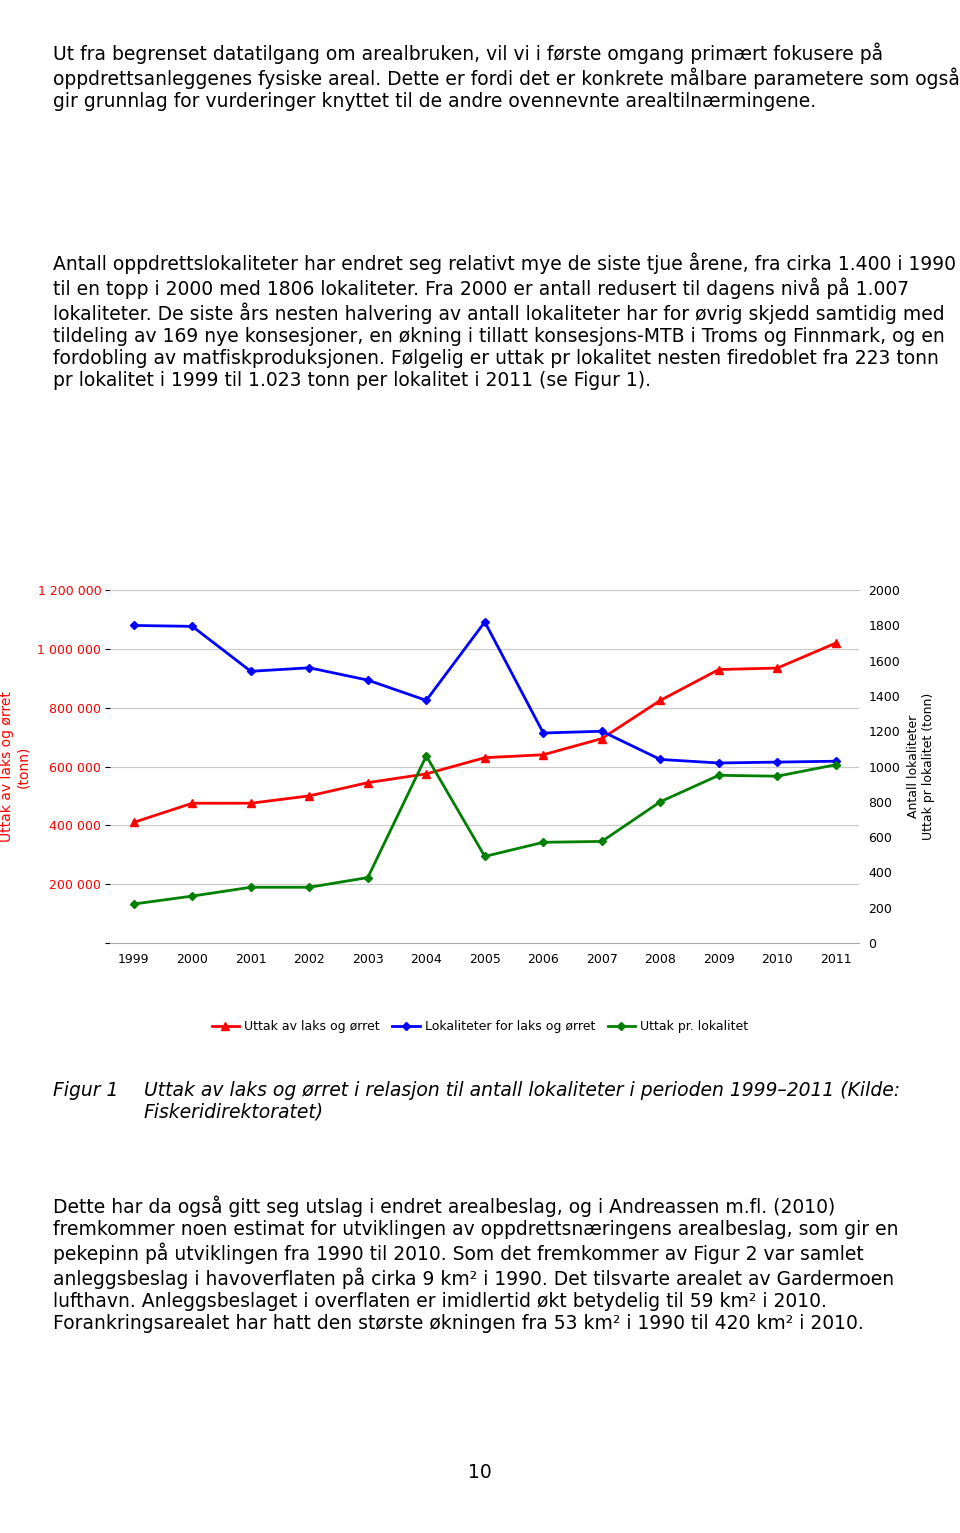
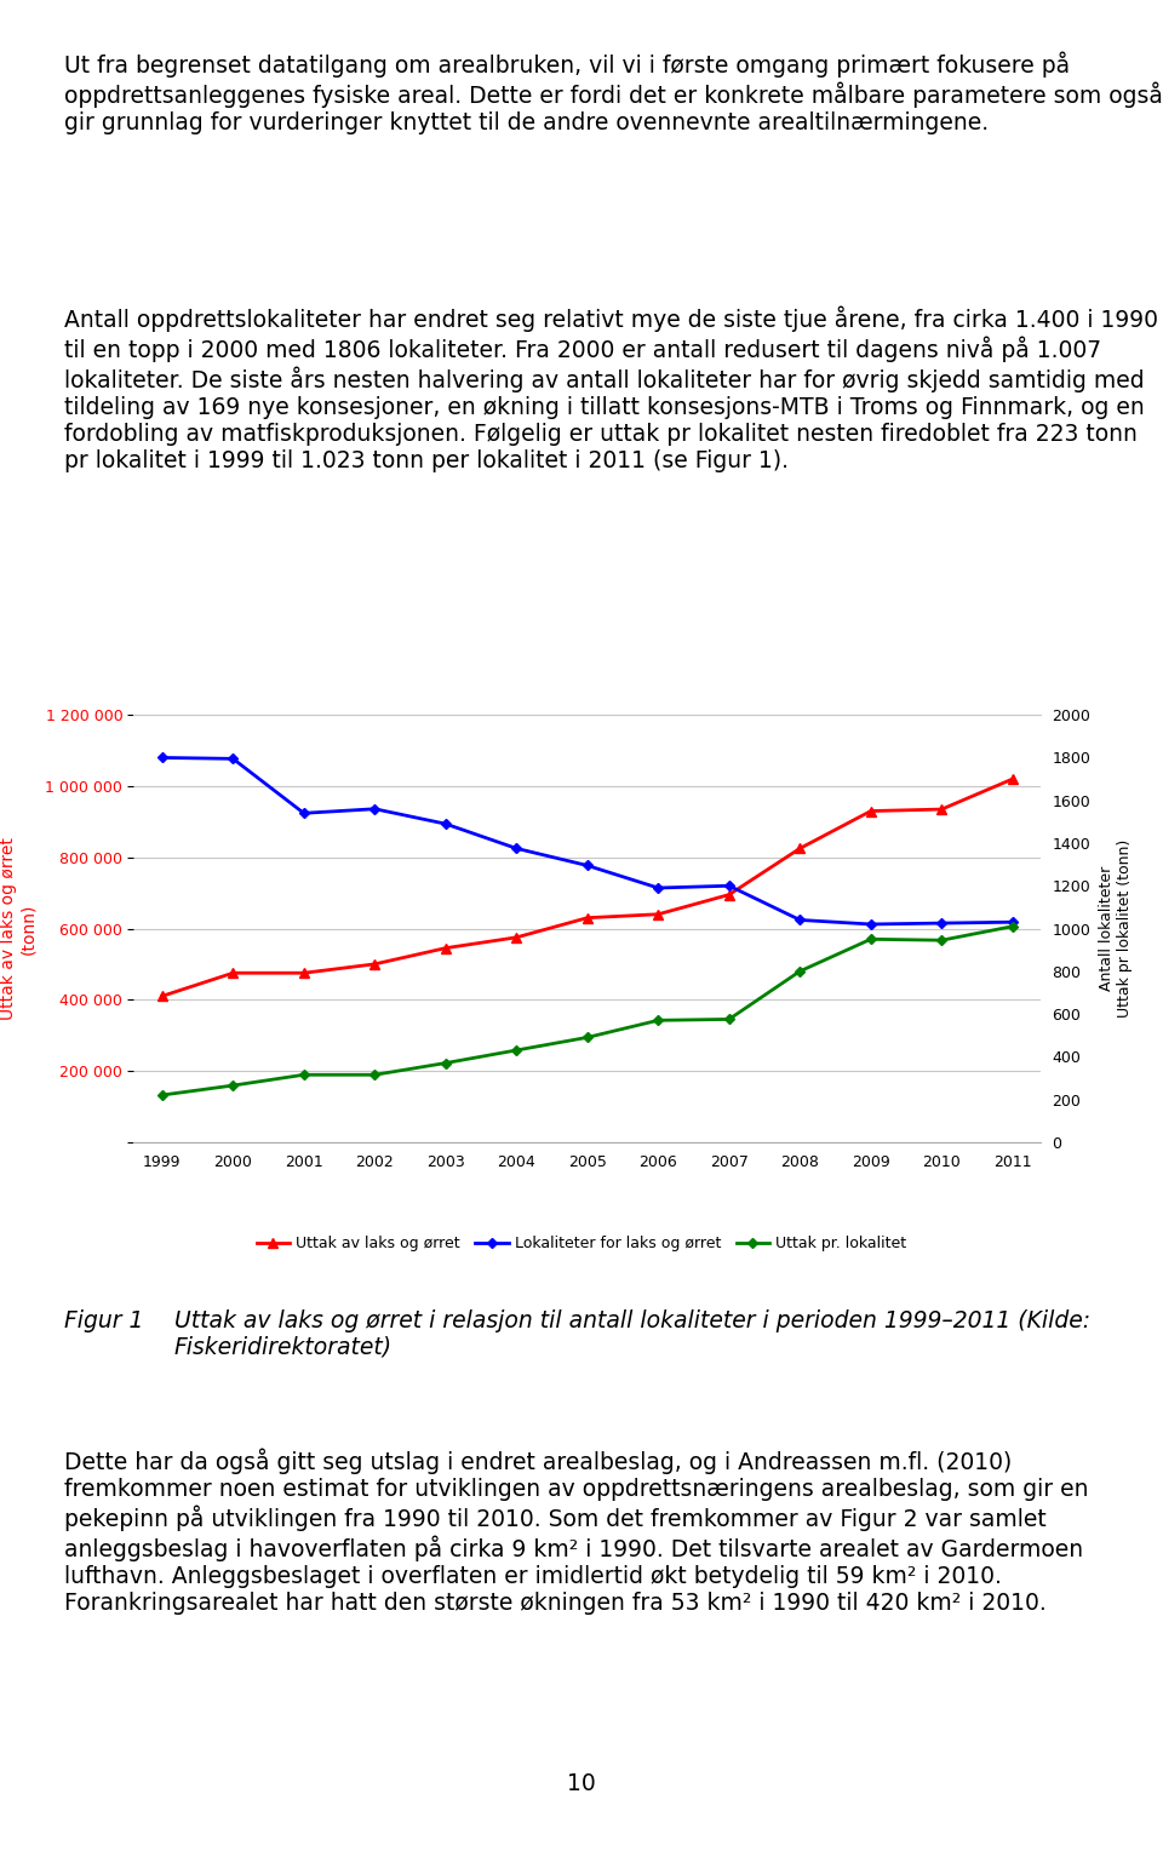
Uttak pr. lokalitet/2004: 1060 -> 430
Lokaliteter for laks og ørret/2005: 1820 -> 1300
